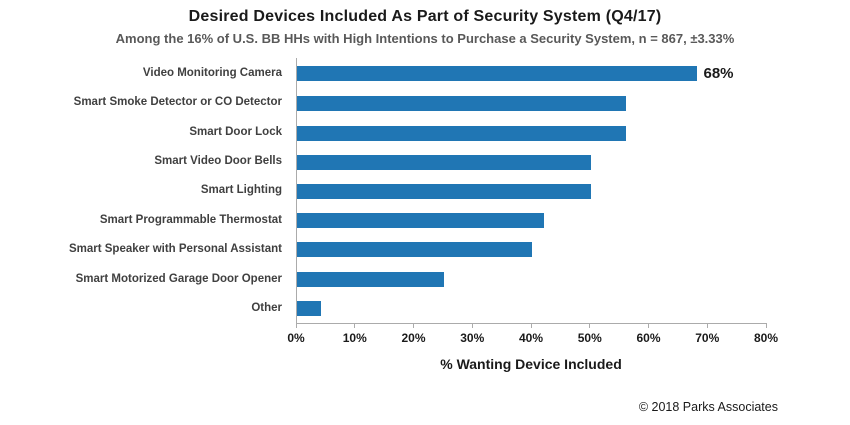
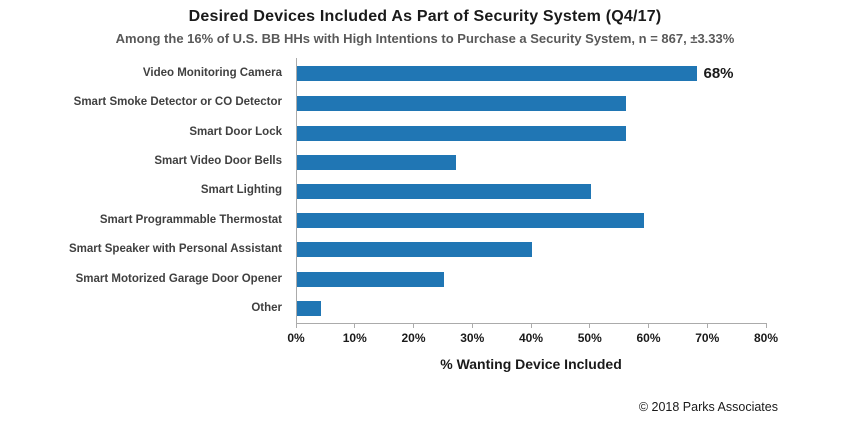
Smart Video Door Bells: 50% -> 27%
Smart Programmable Thermostat: 42% -> 59%
